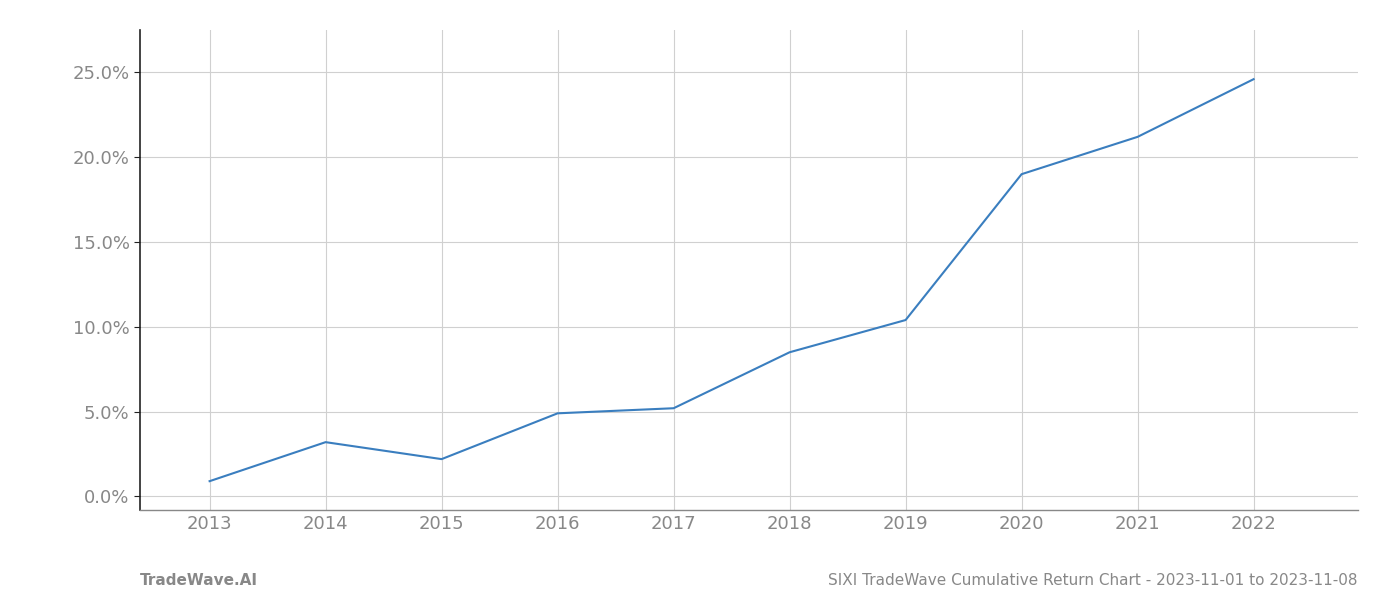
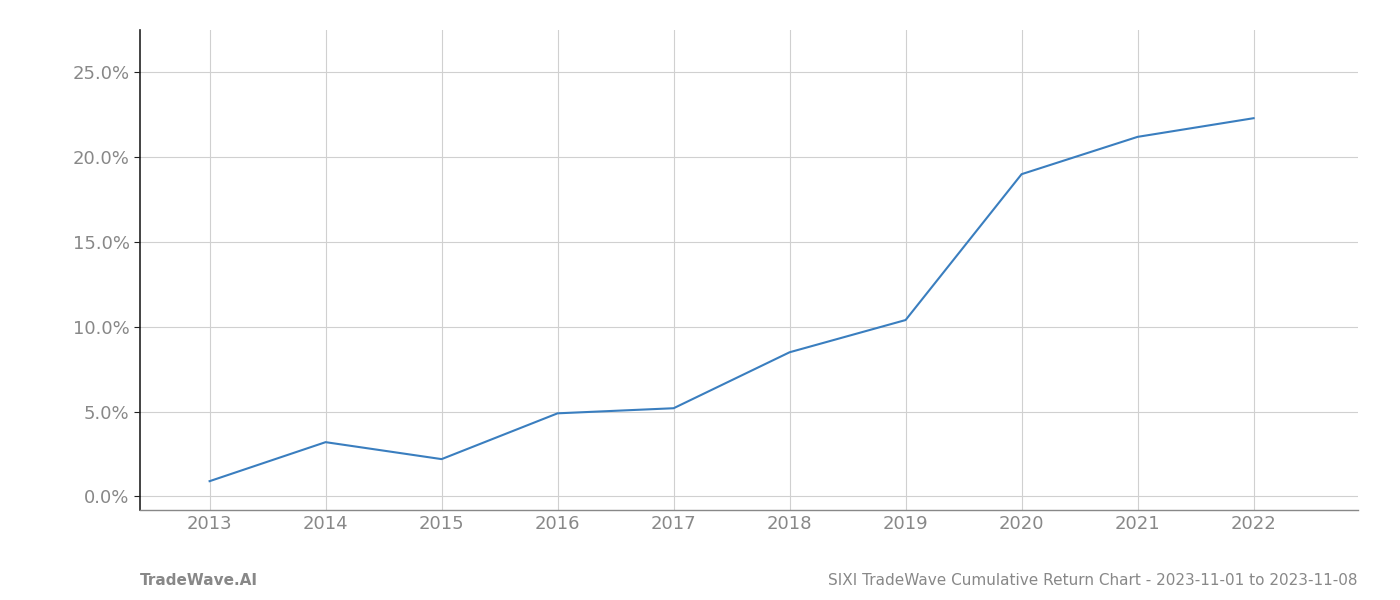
2022: 24.6% -> 22.3%
